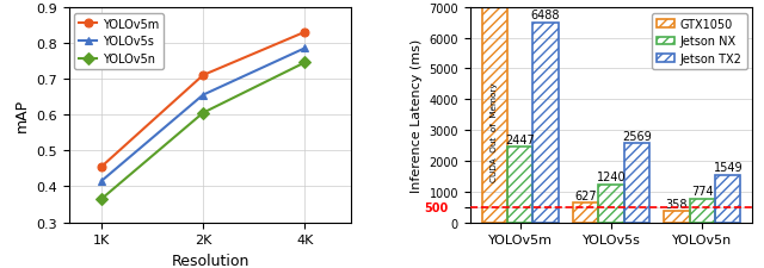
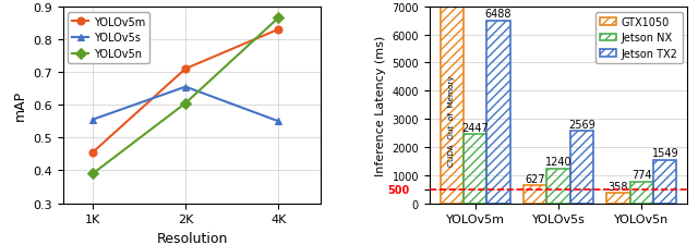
YOLOv5s/1K: 0.415 -> 0.555
YOLOv5n/1K: 0.365 -> 0.390
YOLOv5s/4K: 0.785 -> 0.550
YOLOv5n/4K: 0.745 -> 0.865
